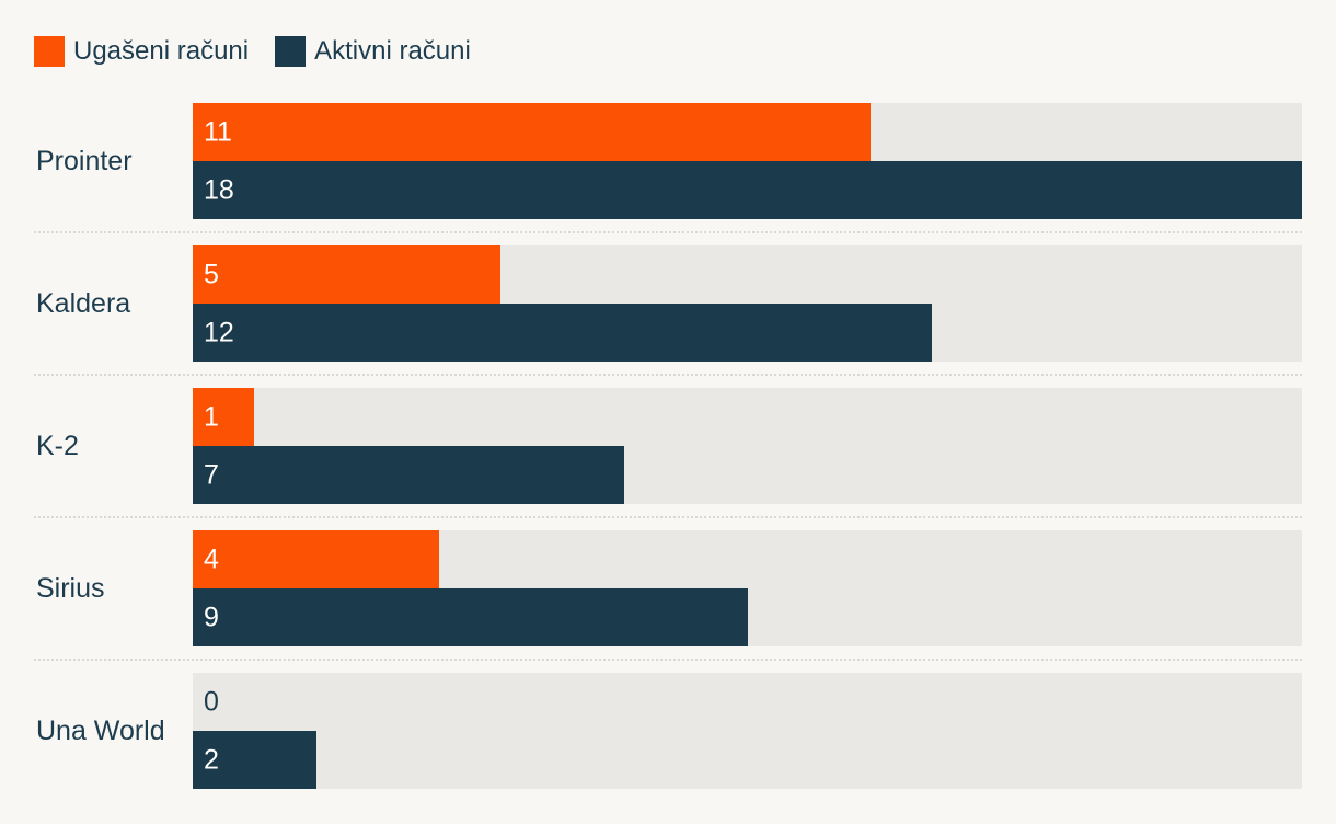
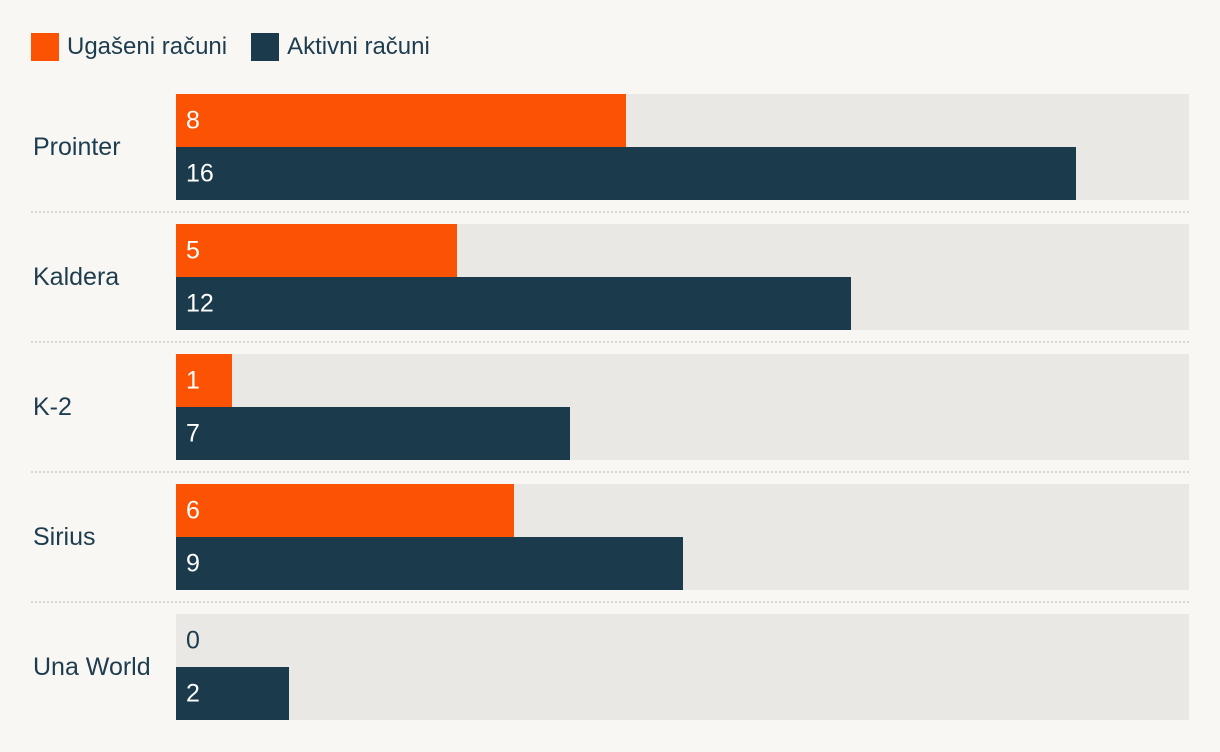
Ugašeni računi/Prointer: 11 -> 8
Aktivni računi/Prointer: 18 -> 16
Ugašeni računi/Sirius: 4 -> 6
